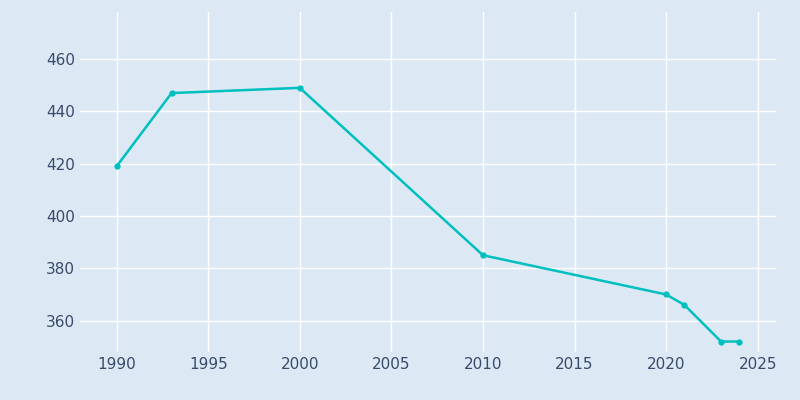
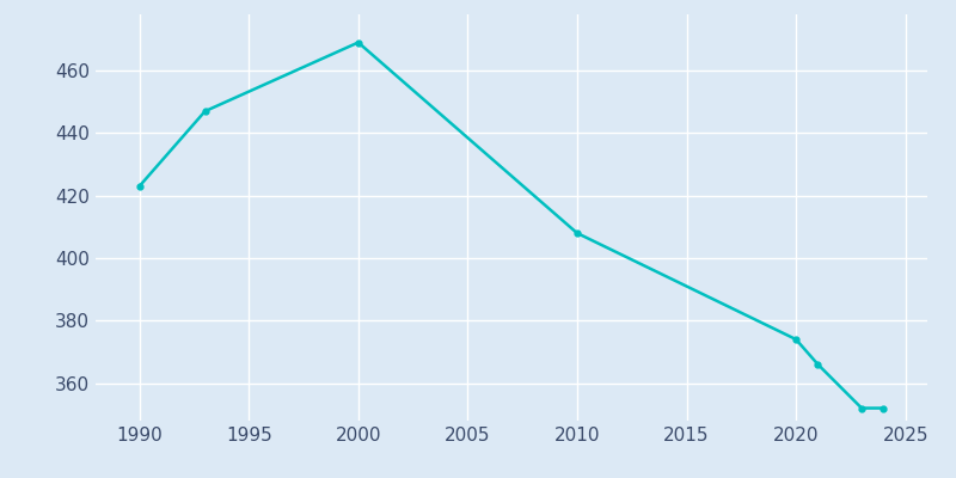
1990: 419 -> 423
2000: 449 -> 469
2010: 385 -> 408
2020: 370 -> 374
